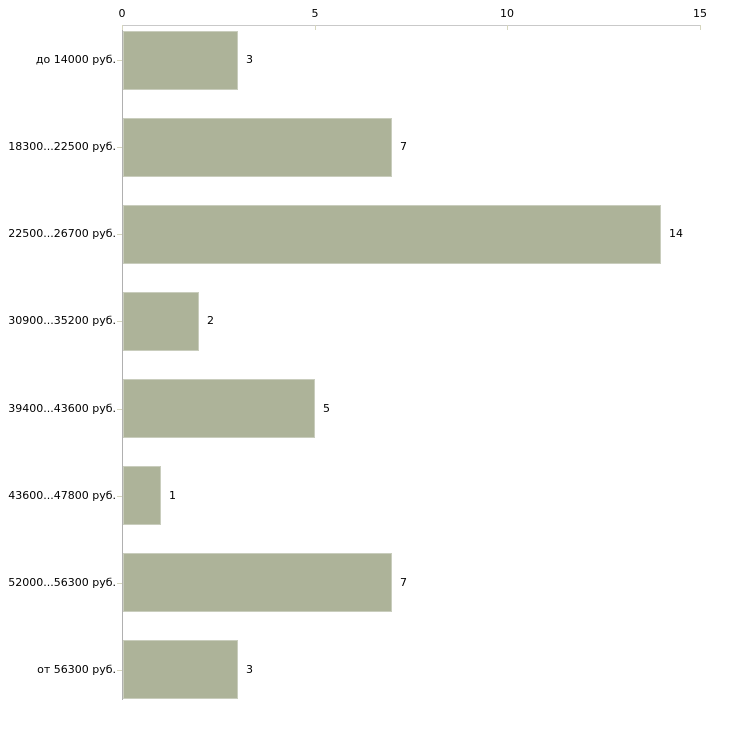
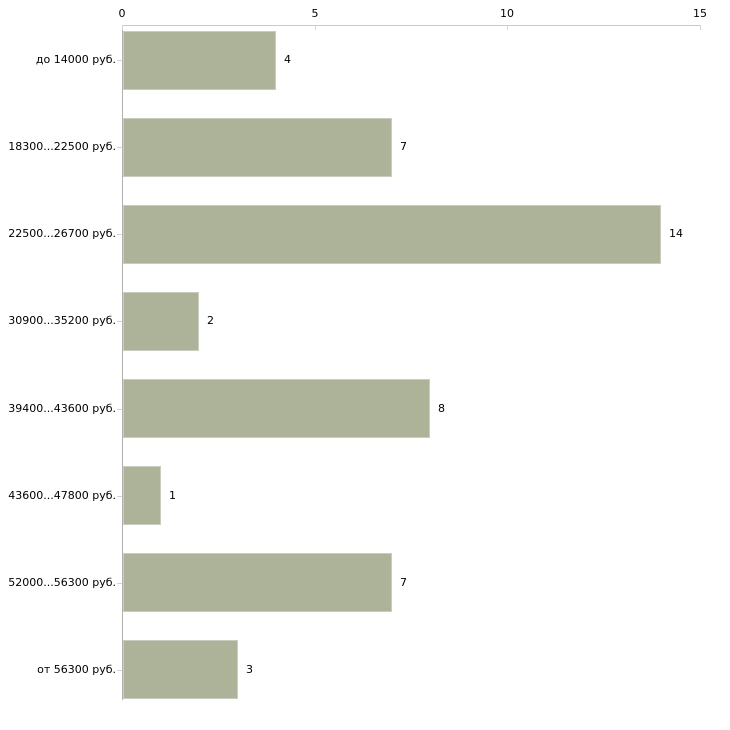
до 14000 руб.: 3 -> 4
39400...43600 руб.: 5 -> 8
